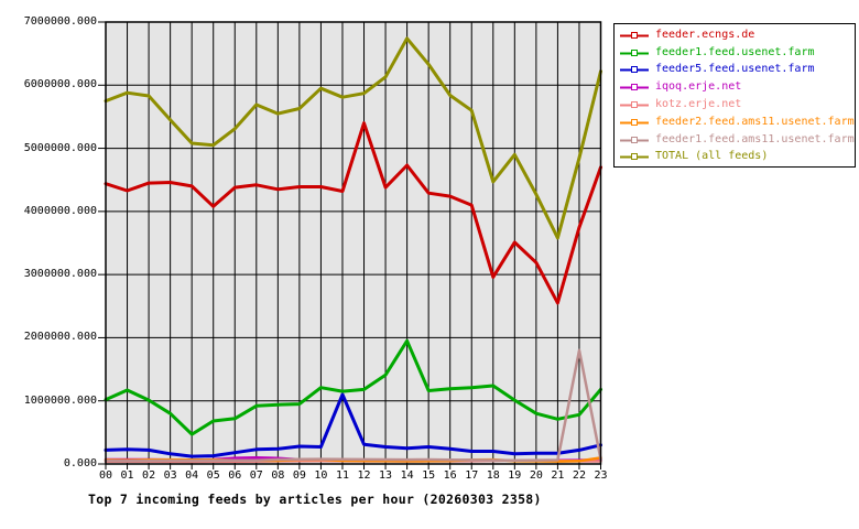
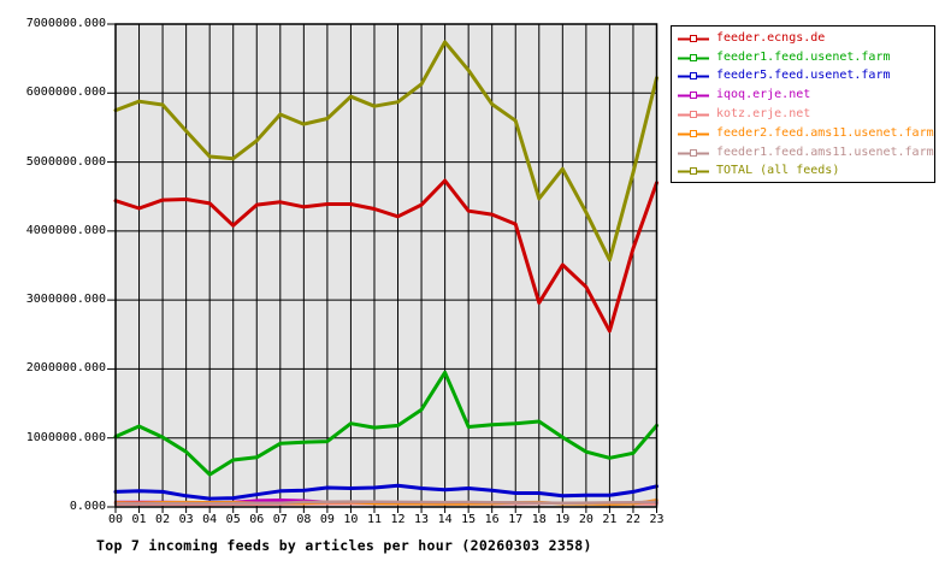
feeder5.feed.usenet.farm/11: 1100000 -> 300000
feeder.ecngs.de/12: 5400000 -> 4200000
feeder1.feed.ams11.usenet.farm/22: 1800000 -> 100000
